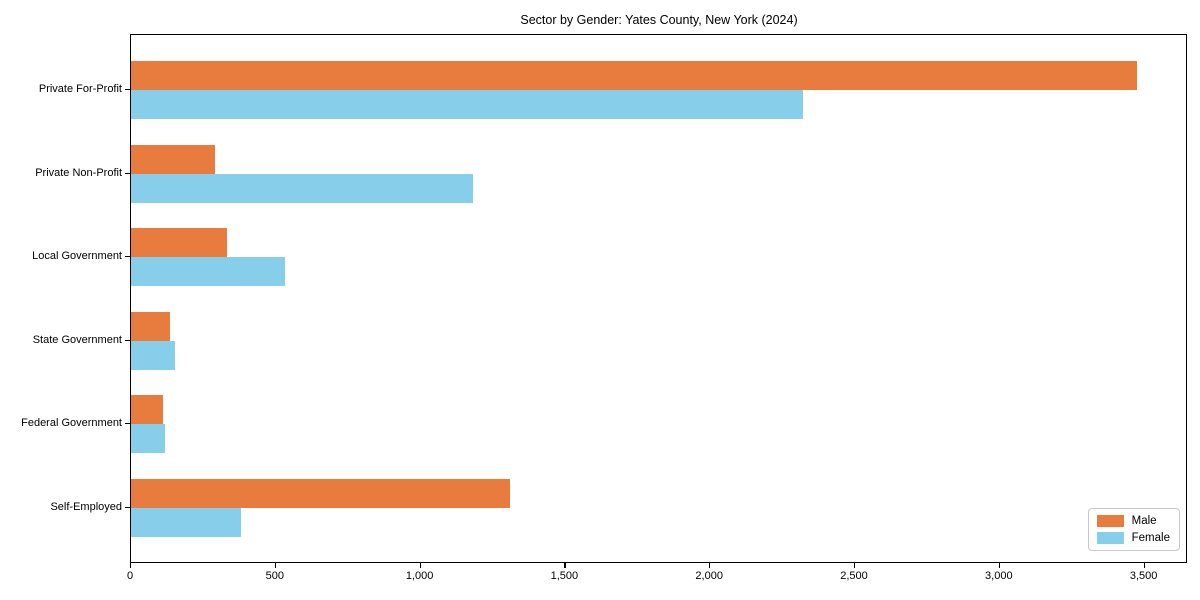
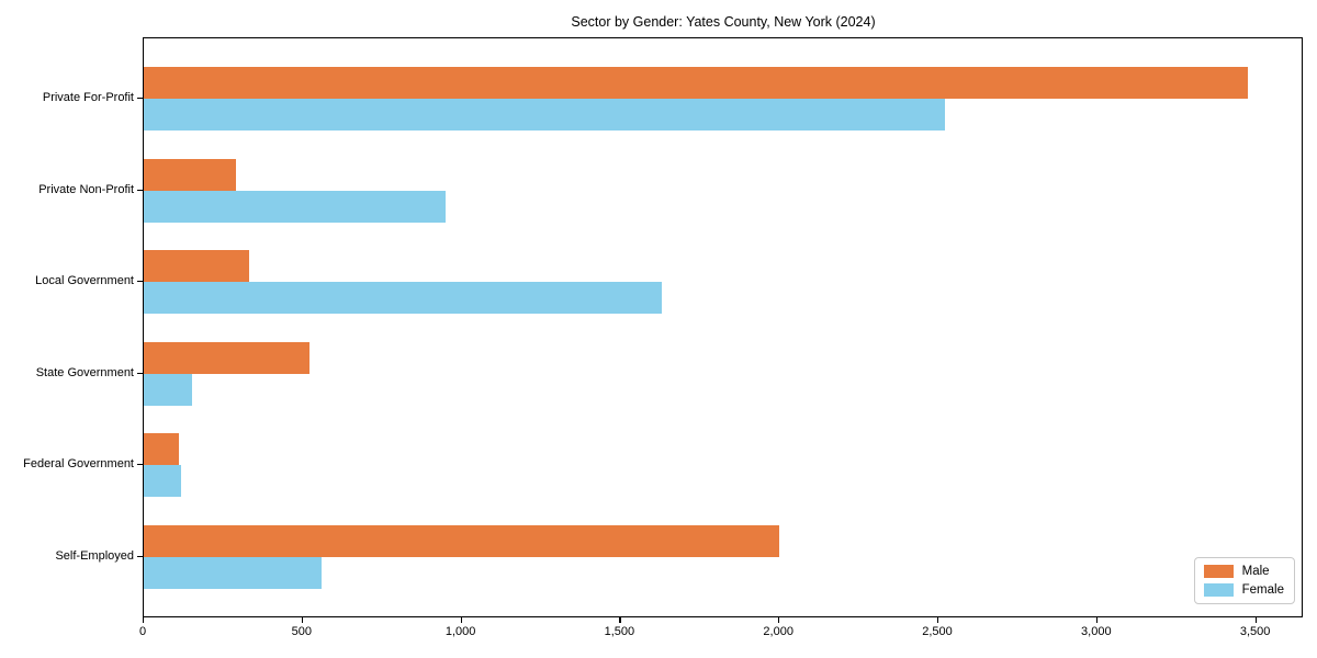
Female/Private For-Profit: 2320 -> 2520
Female/Private Non-Profit: 1180 -> 950
Female/Local Government: 530 -> 1630
Male/State Government: 130 -> 520
Male/Self-Employed: 1310 -> 2000
Female/Self-Employed: 380 -> 560
